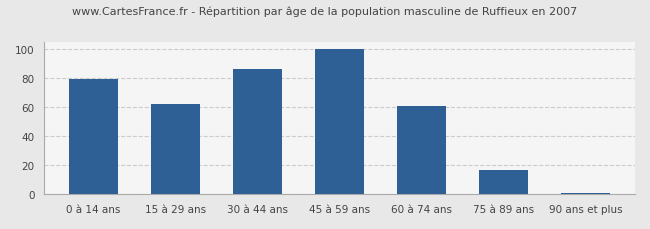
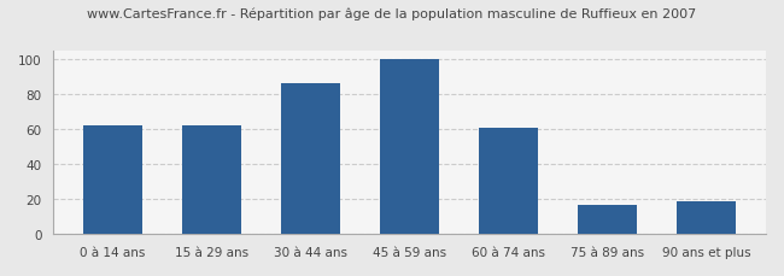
0 à 14 ans: 79 -> 62
90 ans et plus: 1 -> 19
